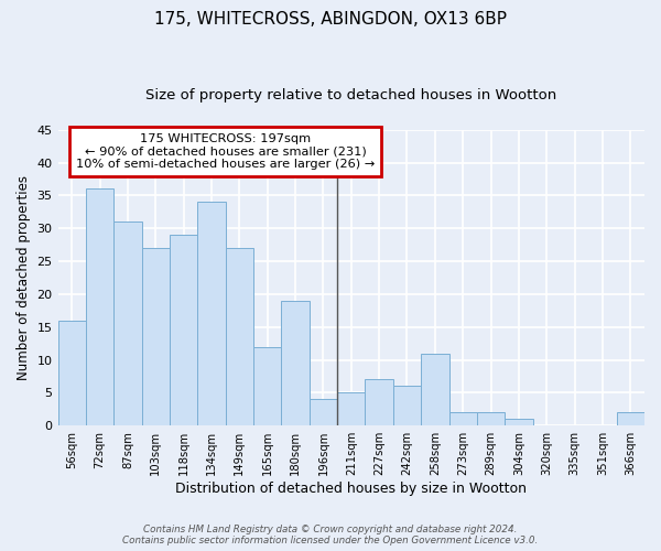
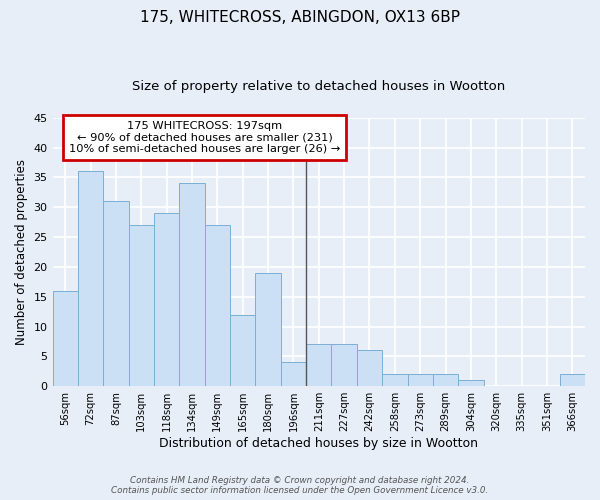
211sqm: 5 -> 7
258sqm: 11 -> 2
